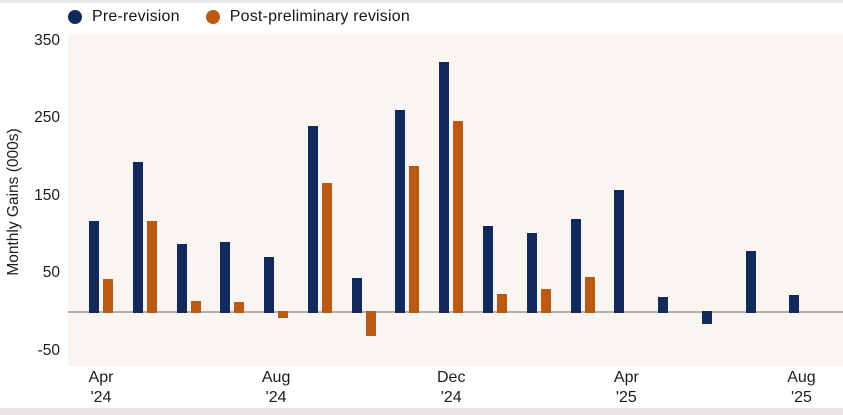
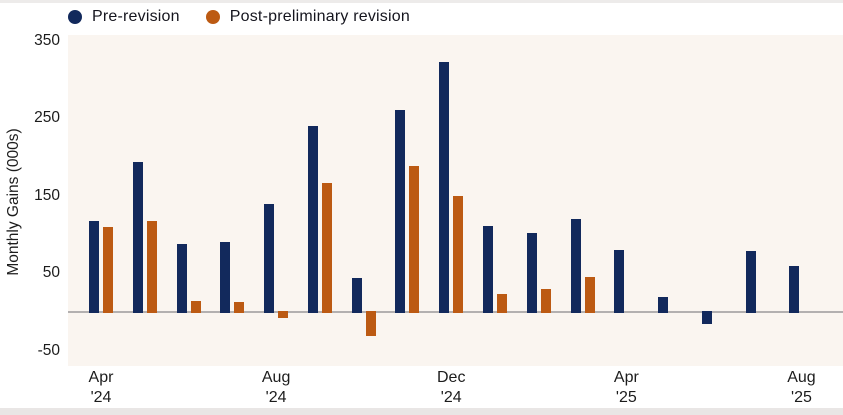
Post-preliminary revision/Apr '24: 40 -> 110
Pre-revision/Aug '24: 70 -> 140
Post-preliminary revision/Dec '24: 250 -> 150
Pre-revision/Apr '25: 160 -> 80
Pre-revision/Aug '25: 20 -> 60
